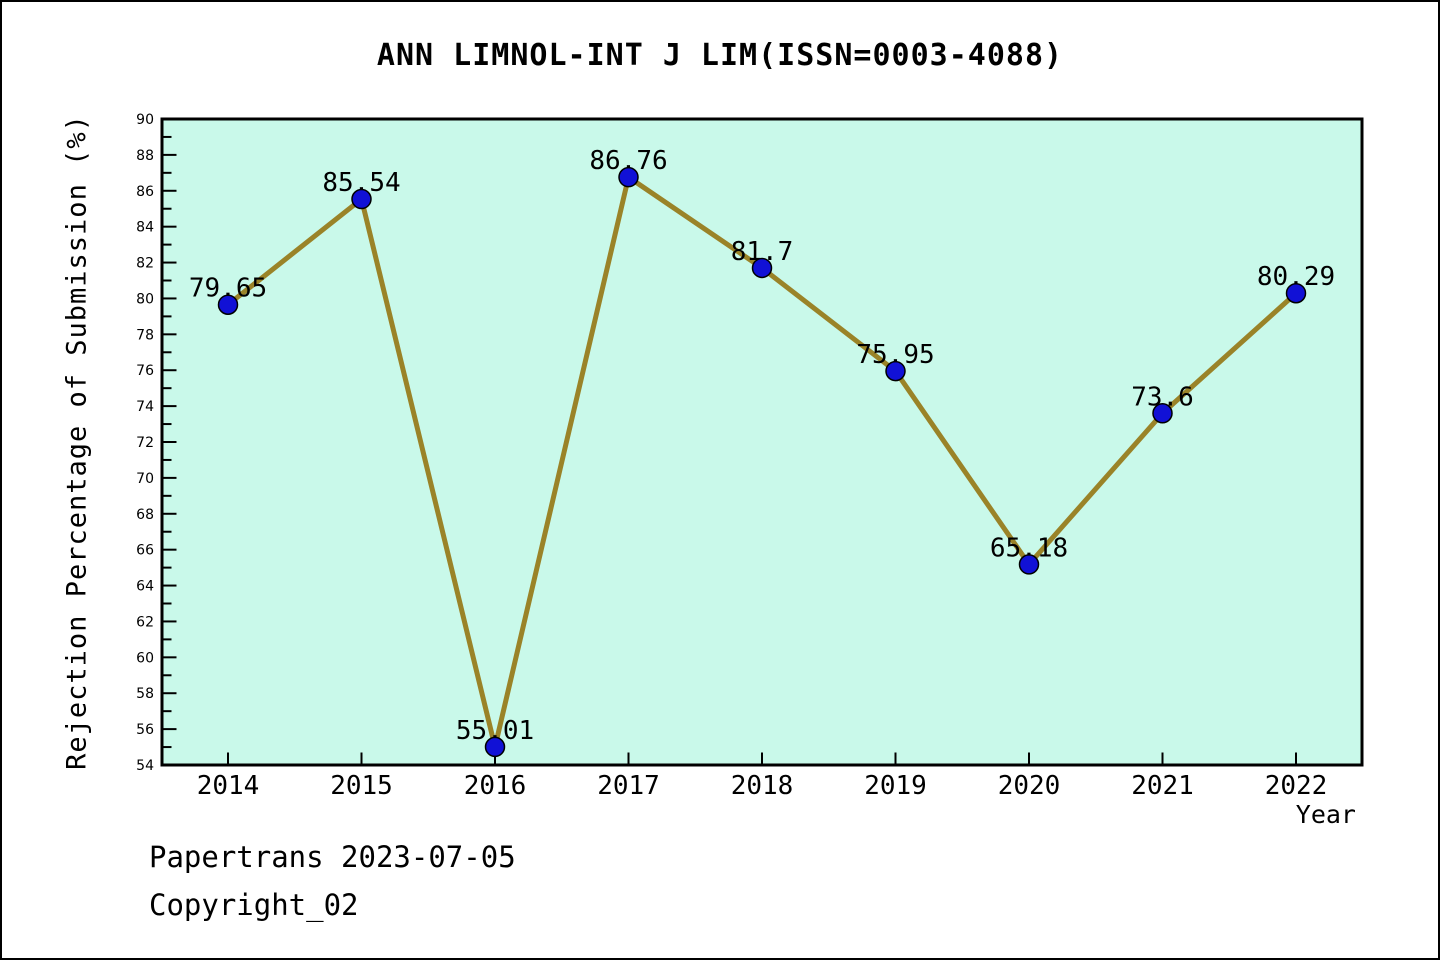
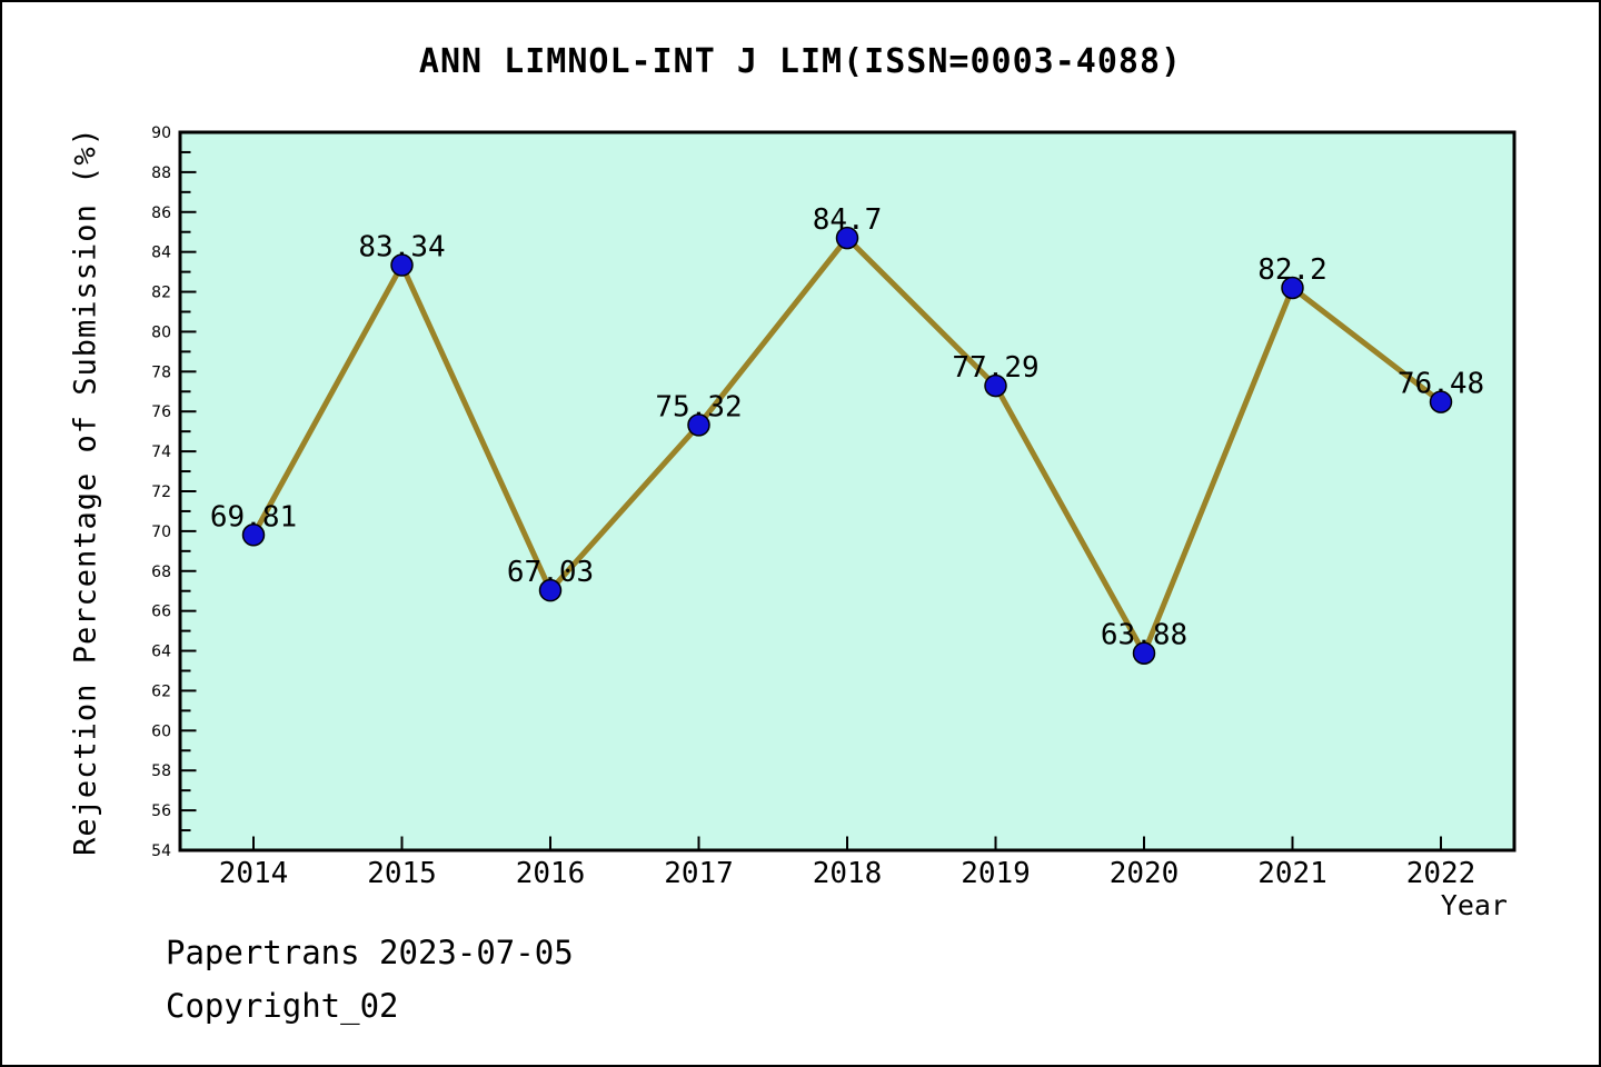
2014: 79.65 -> 69.81
2015: 85.54 -> 83.34
2016: 55.01 -> 67.03
2017: 86.76 -> 75.32
2018: 81.7 -> 84.7
2019: 75.95 -> 77.29
2020: 65.18 -> 63.88
2021: 73.6 -> 82.2
2022: 80.29 -> 76.48
